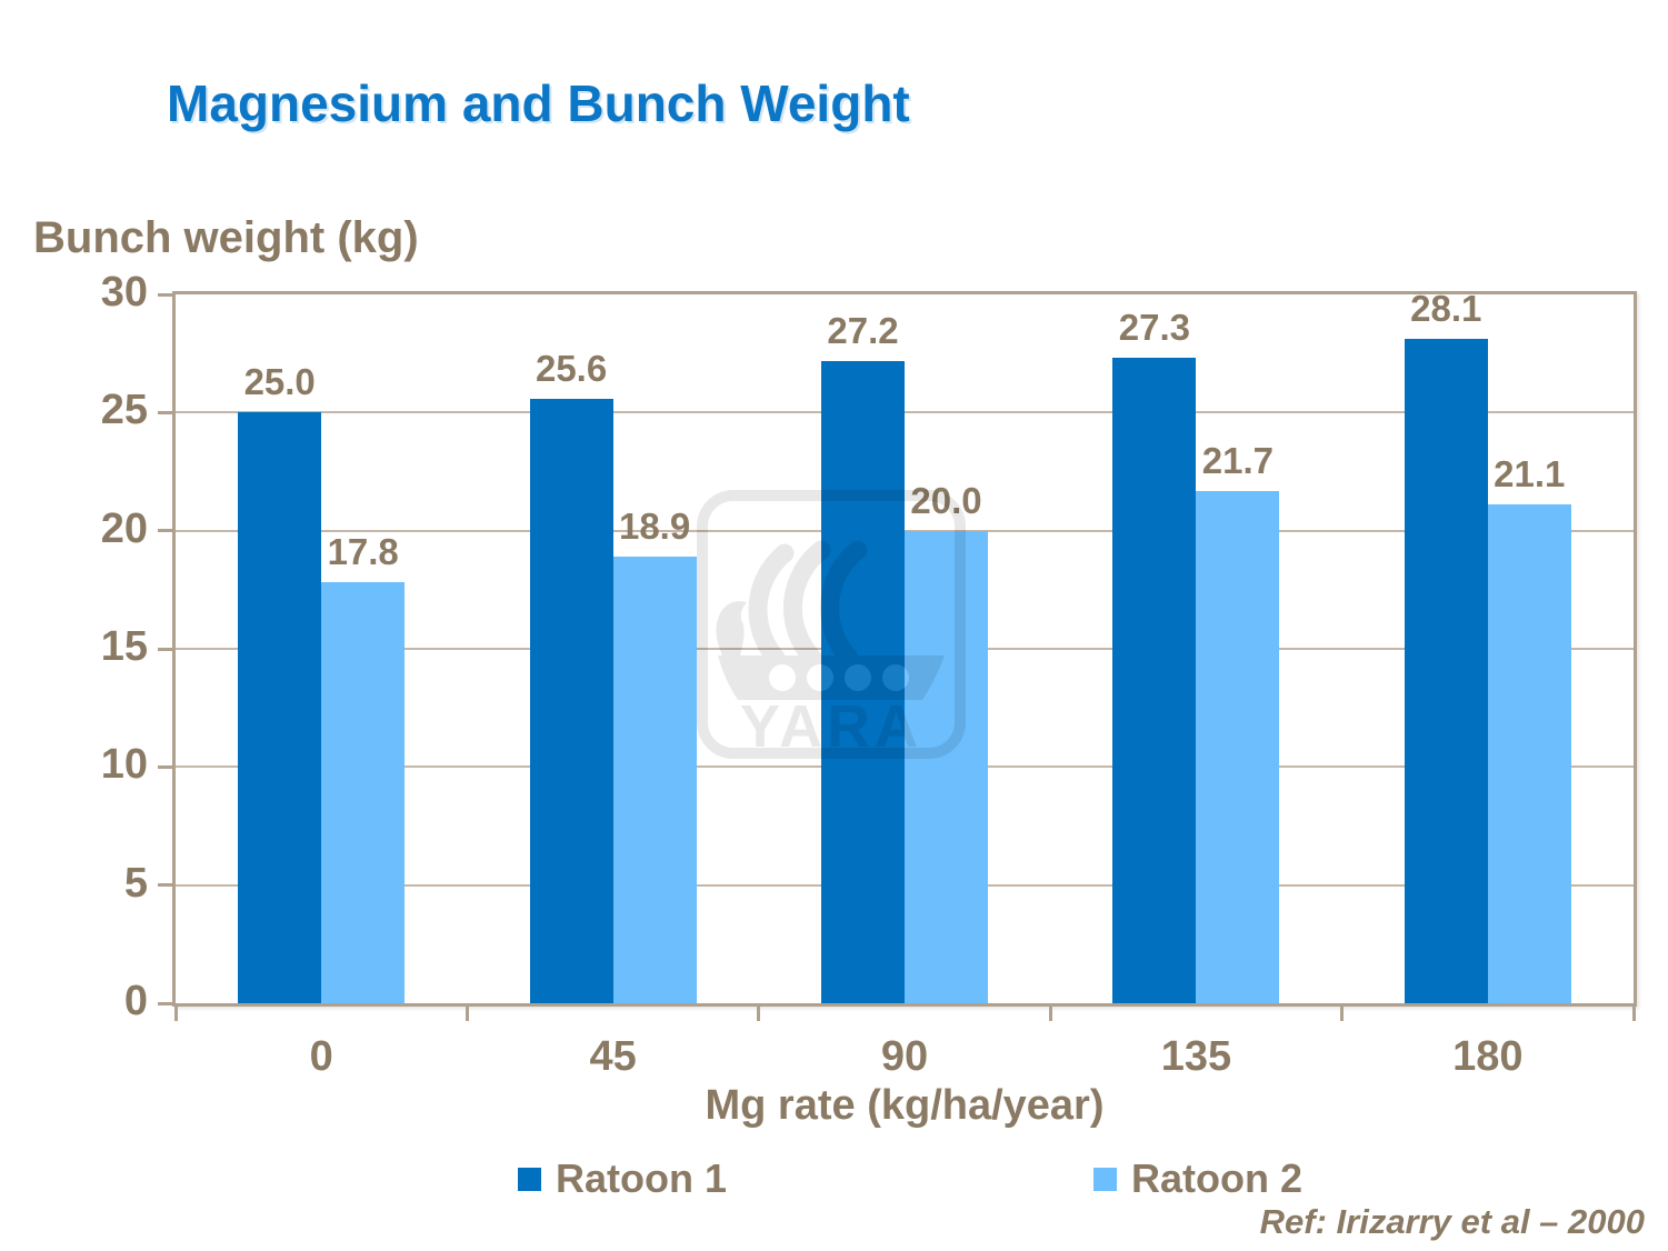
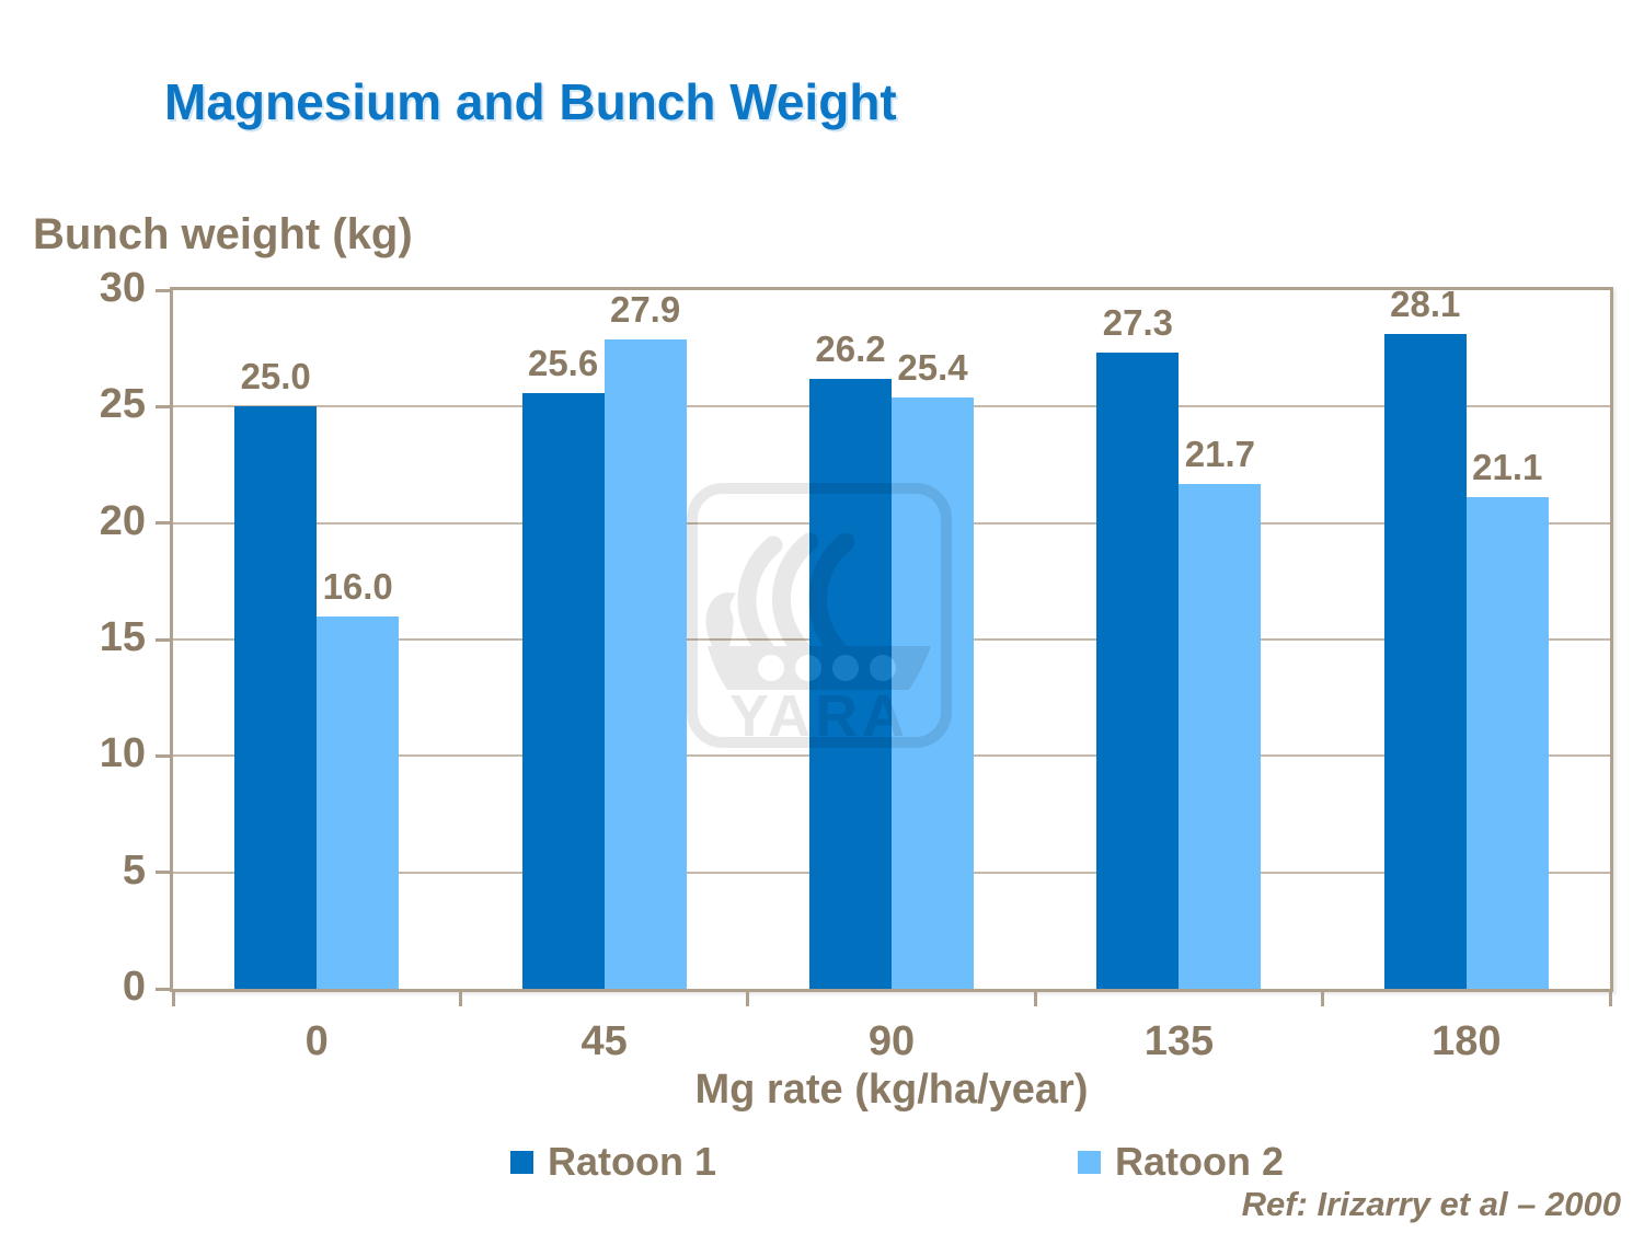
Ratoon 2/0: 17.8 -> 16.0
Ratoon 2/45: 18.9 -> 27.9
Ratoon 1/90: 27.2 -> 26.2
Ratoon 2/90: 20.0 -> 25.4
